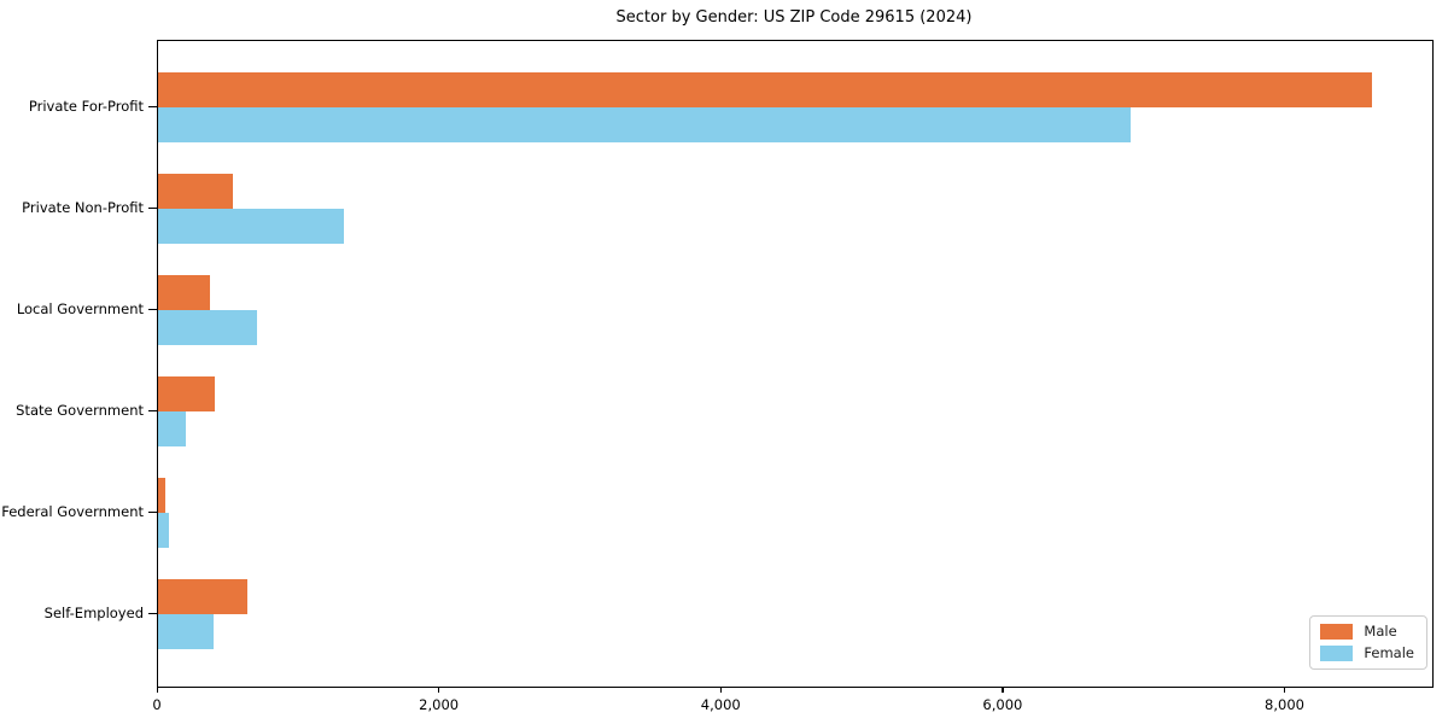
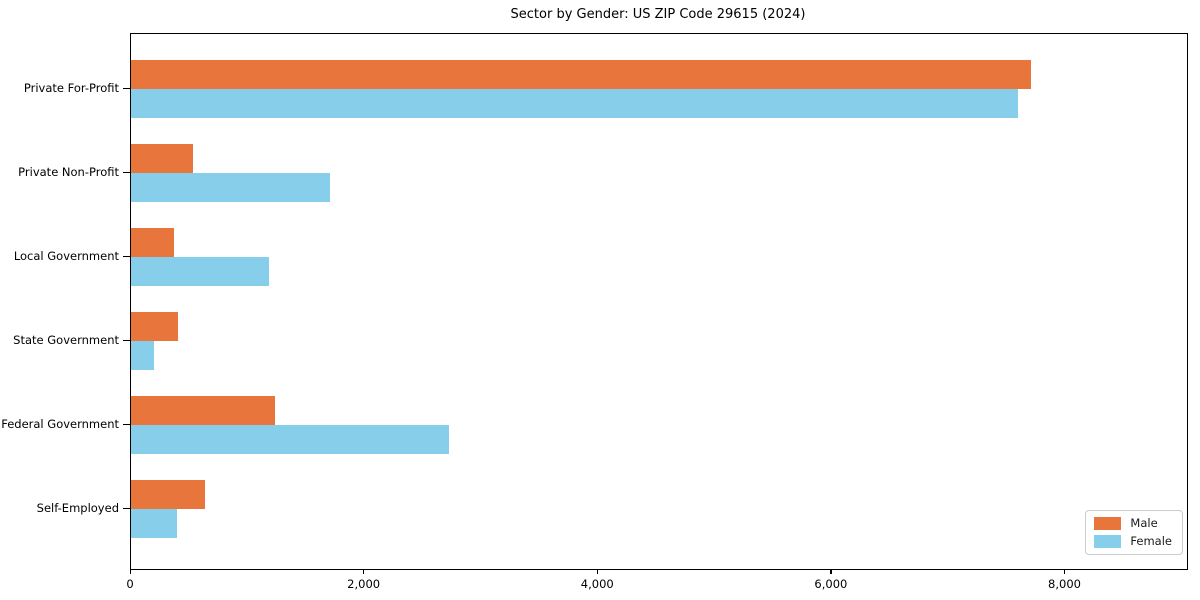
Male/Private For-Profit: 8610 -> 7700
Female/Private For-Profit: 6900 -> 7590
Female/Private Non-Profit: 1320 -> 1700
Female/Local Government: 700 -> 1180
Male/Federal Government: 50 -> 1230
Female/Federal Government: 80 -> 2720
